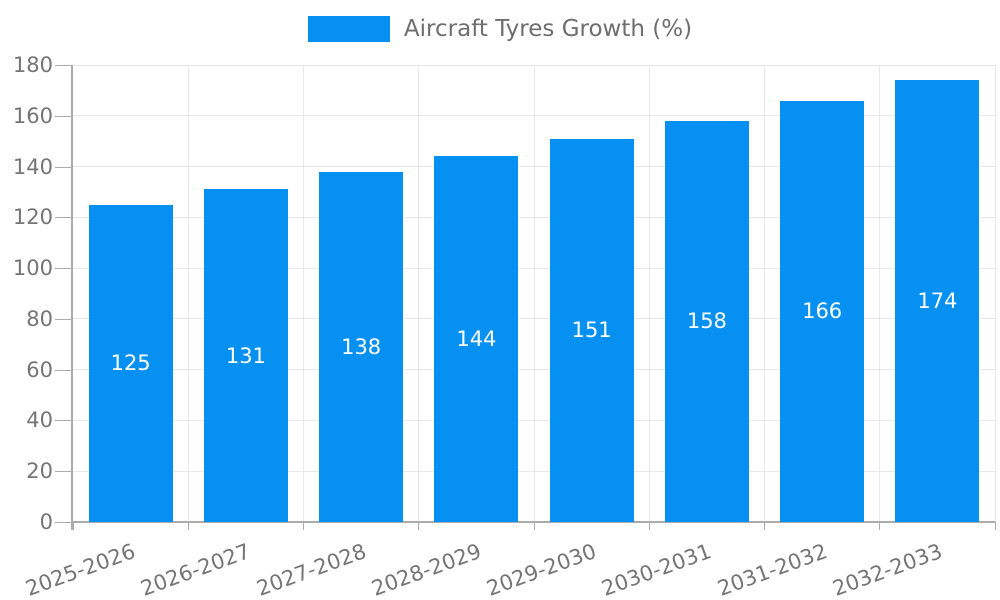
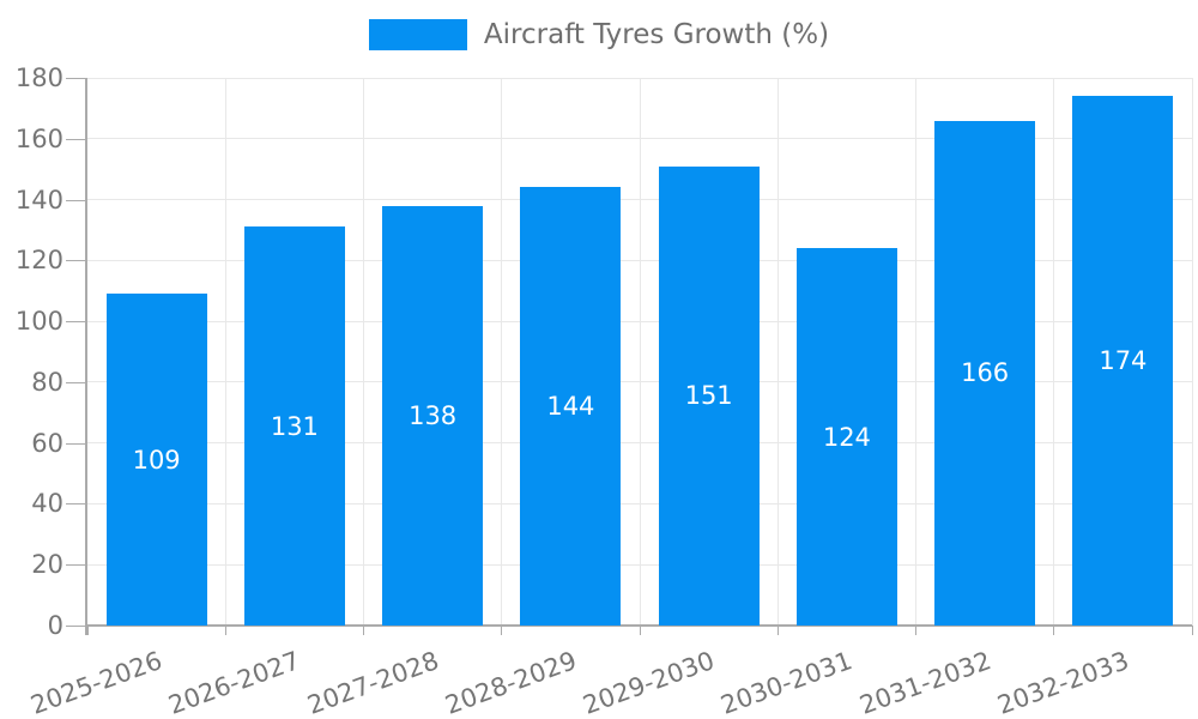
2025-2026: 125 -> 109
2030-2031: 158 -> 124
